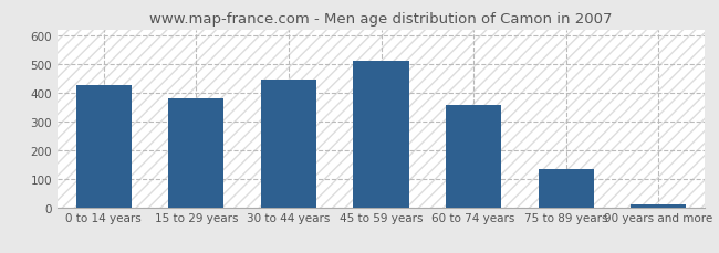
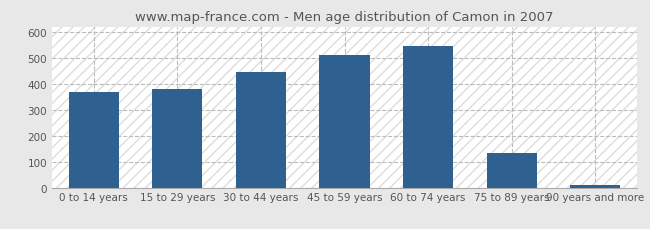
0 to 14 years: 425 -> 370
60 to 74 years: 357 -> 545
